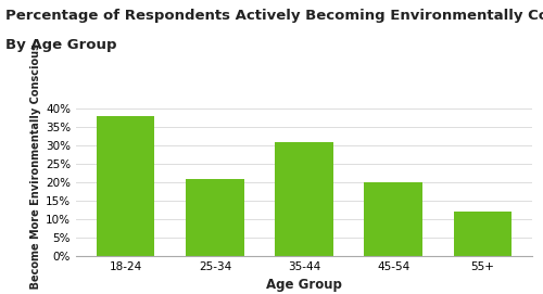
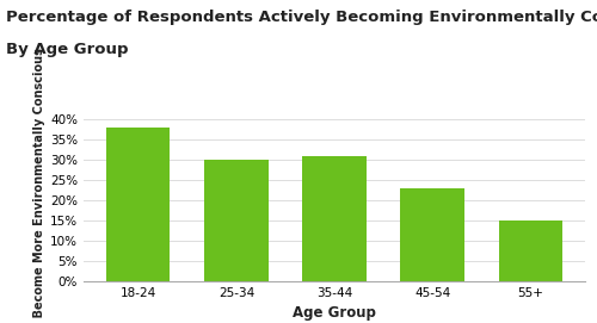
25-34: 21% -> 30%
45-54: 20% -> 23%
55+: 12% -> 15%
